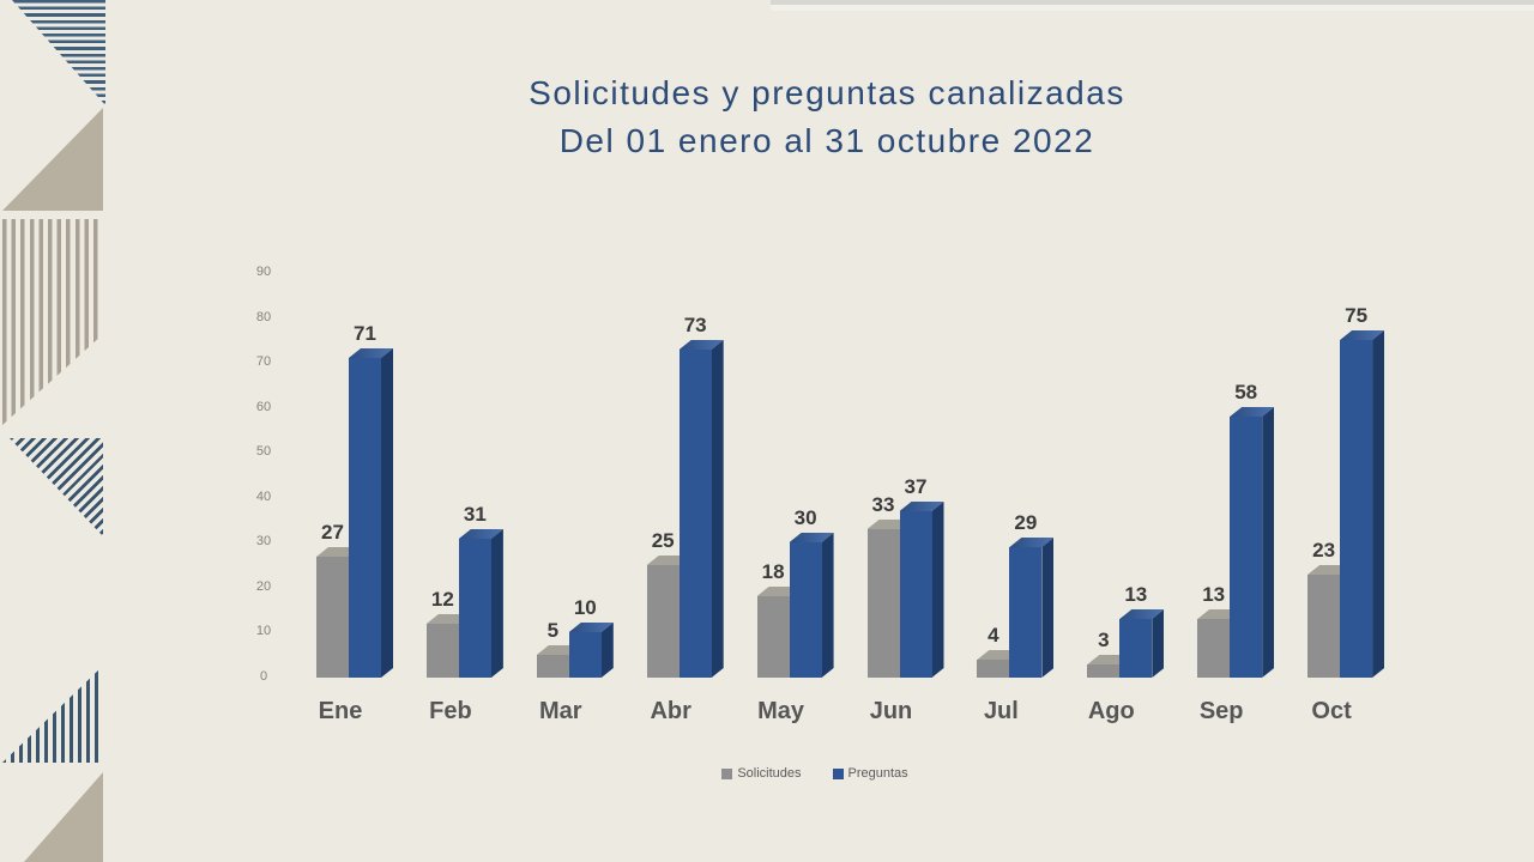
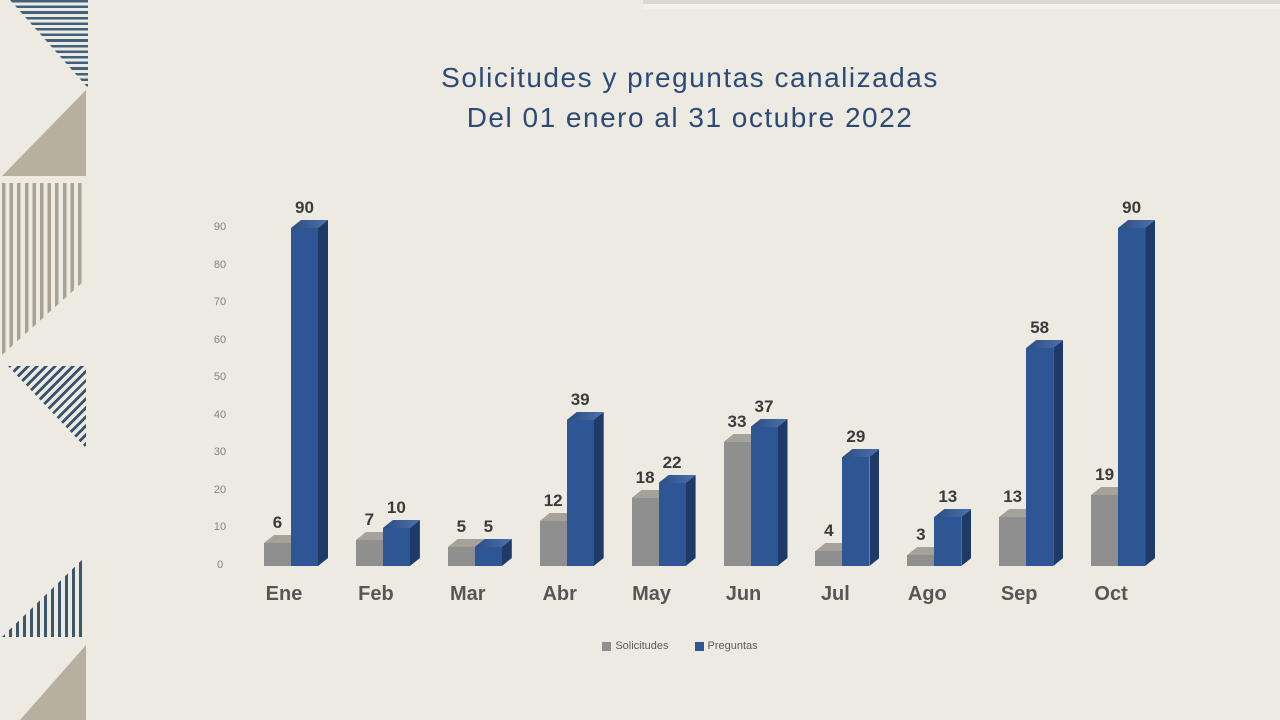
Solicitudes/Ene: 27 -> 6
Preguntas/Ene: 71 -> 90
Solicitudes/Feb: 12 -> 7
Preguntas/Feb: 31 -> 10
Preguntas/Mar: 10 -> 5
Solicitudes/Abr: 25 -> 12
Preguntas/Abr: 73 -> 39
Preguntas/May: 30 -> 22
Solicitudes/Oct: 23 -> 19
Preguntas/Oct: 75 -> 90
